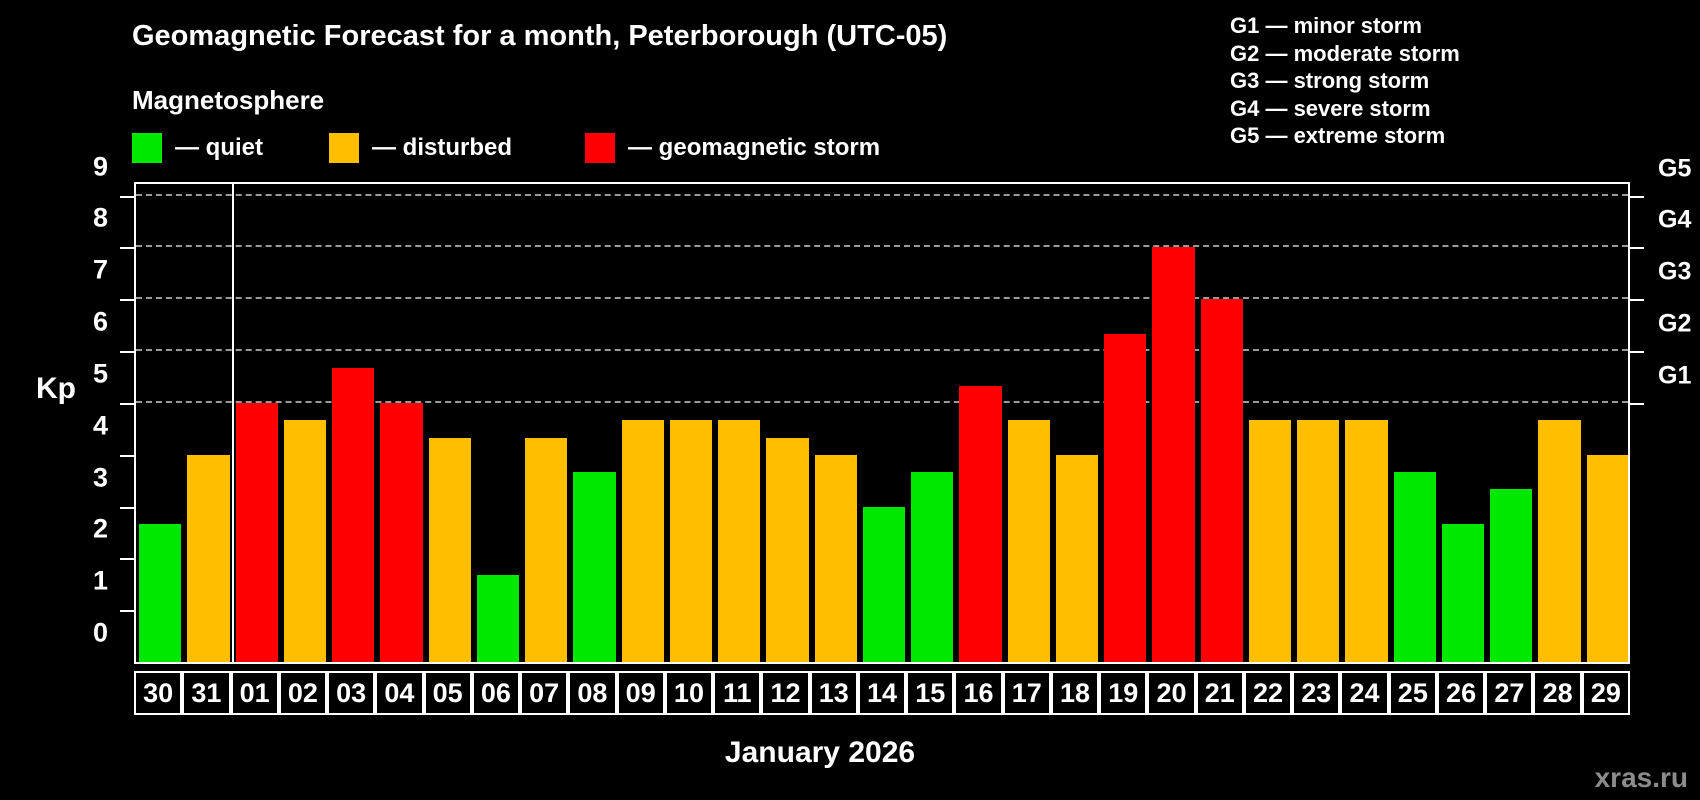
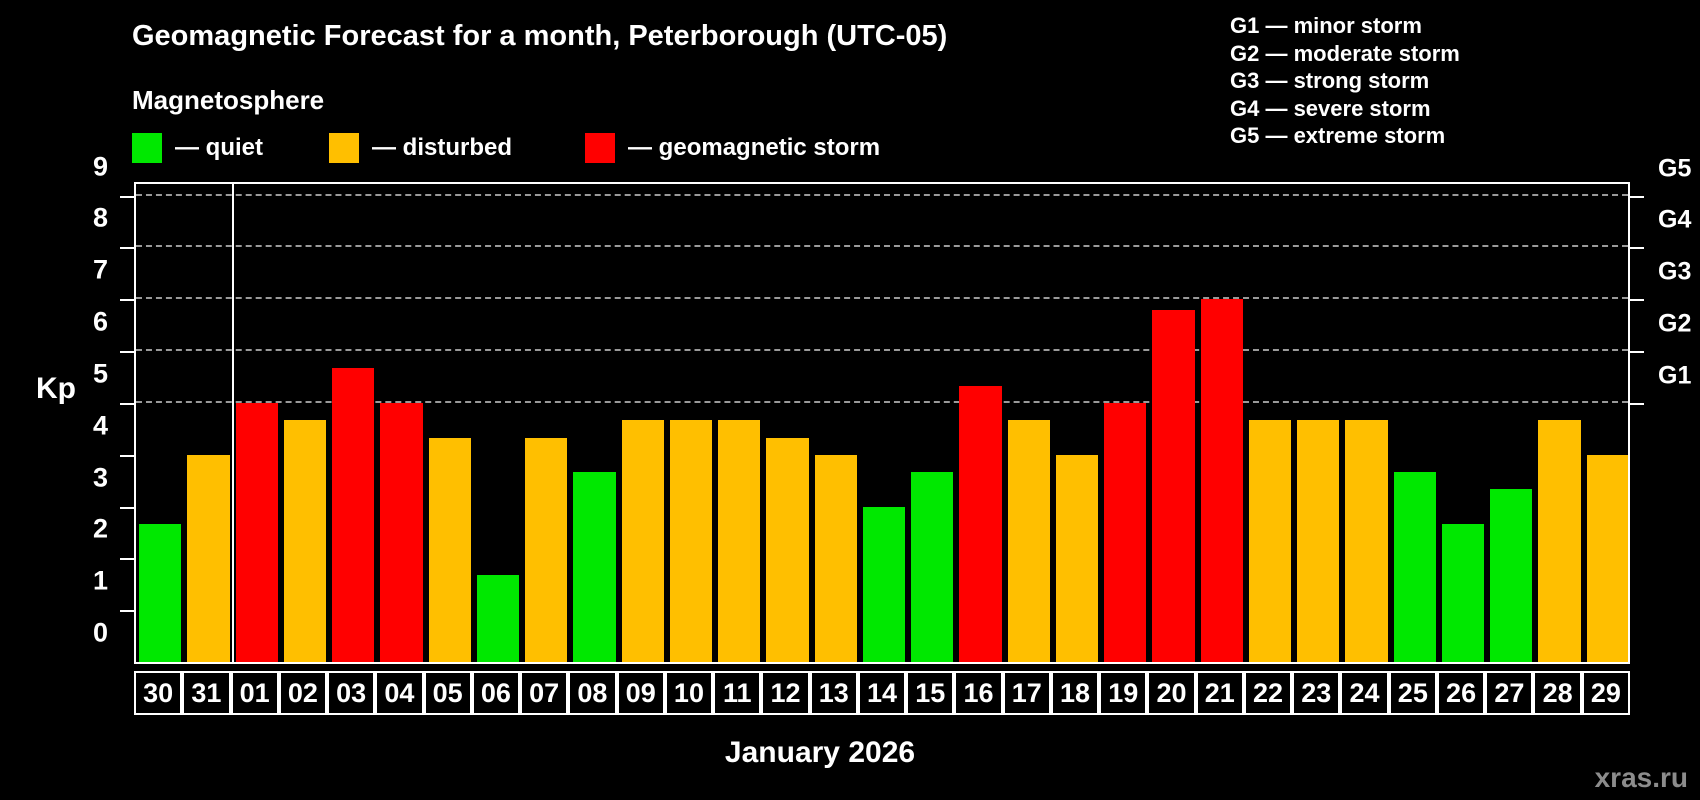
19: 6.3 -> 5.0
20: 8.0 -> 6.8
